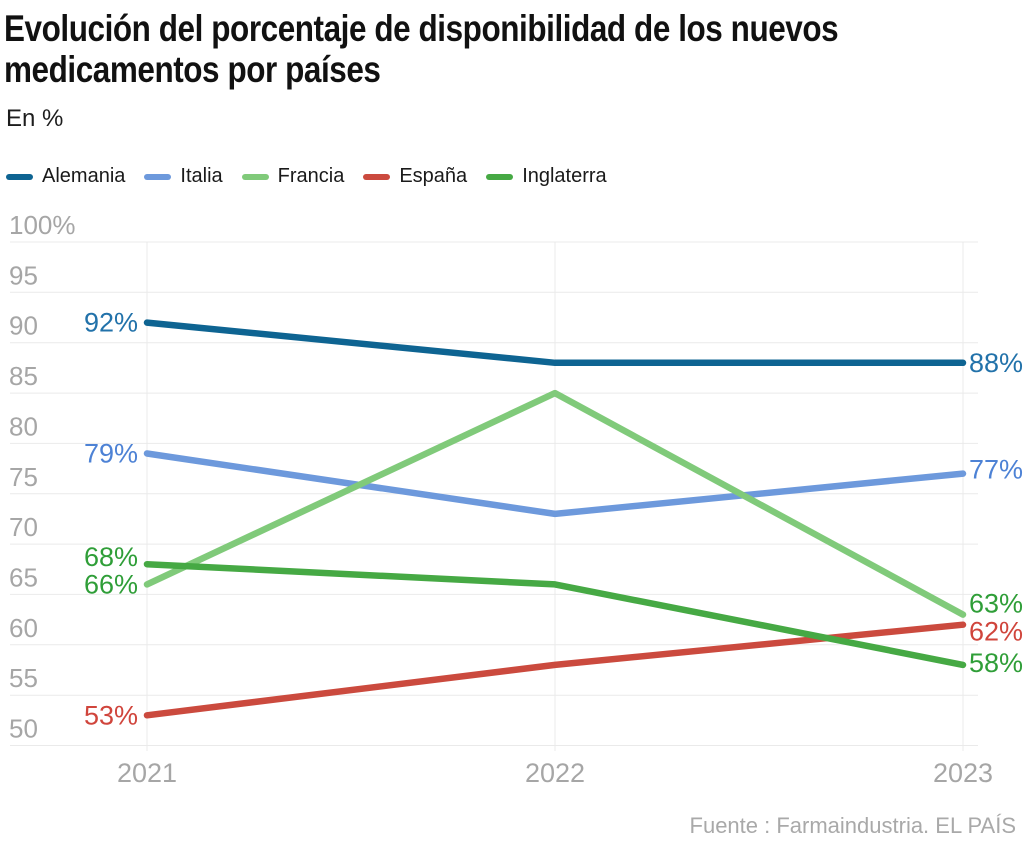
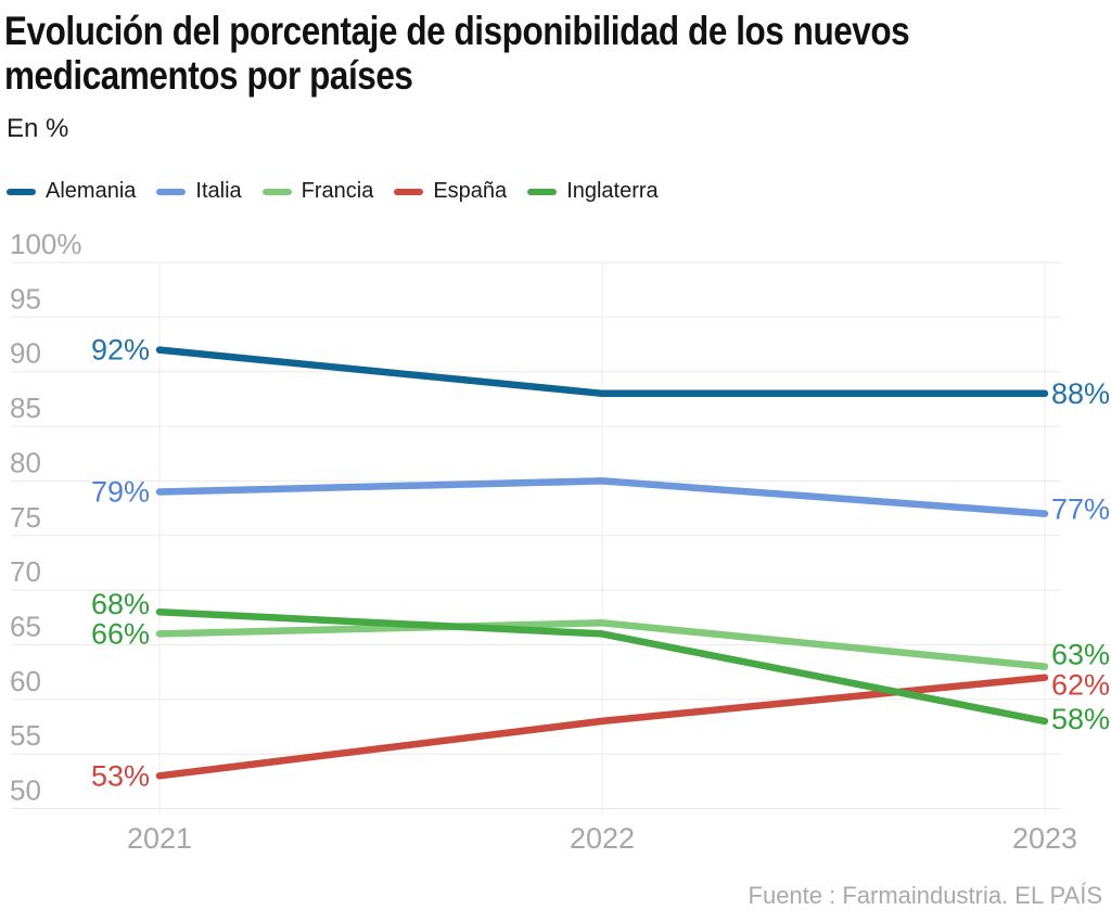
Italia/2022: 73% -> 80%
Francia/2022: 85% -> 67%
